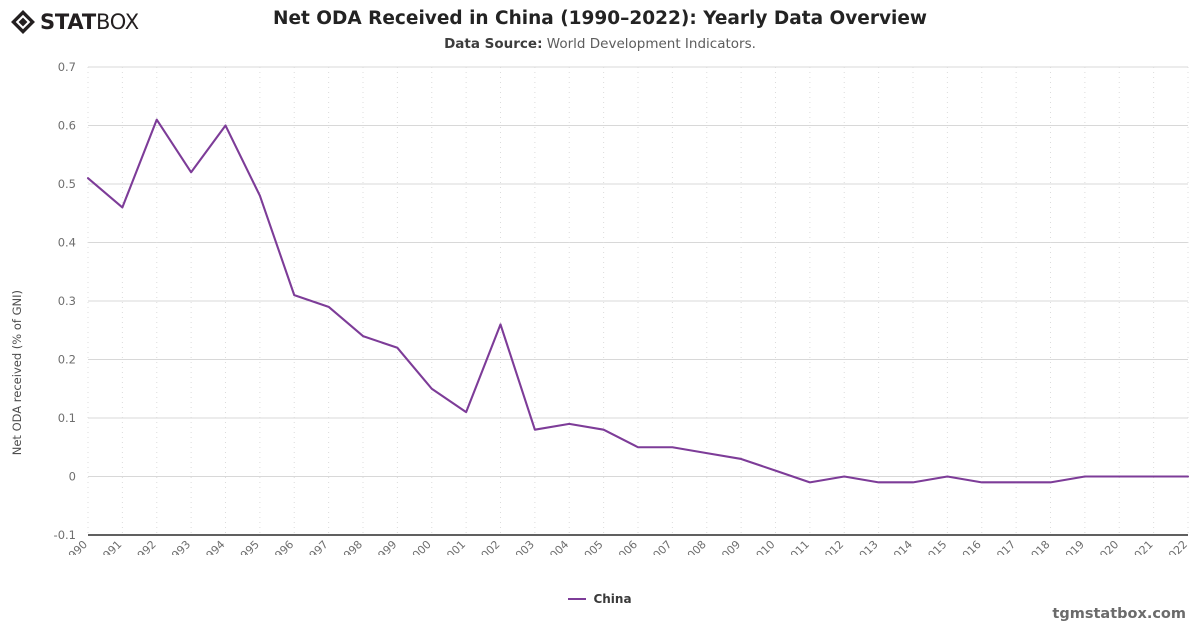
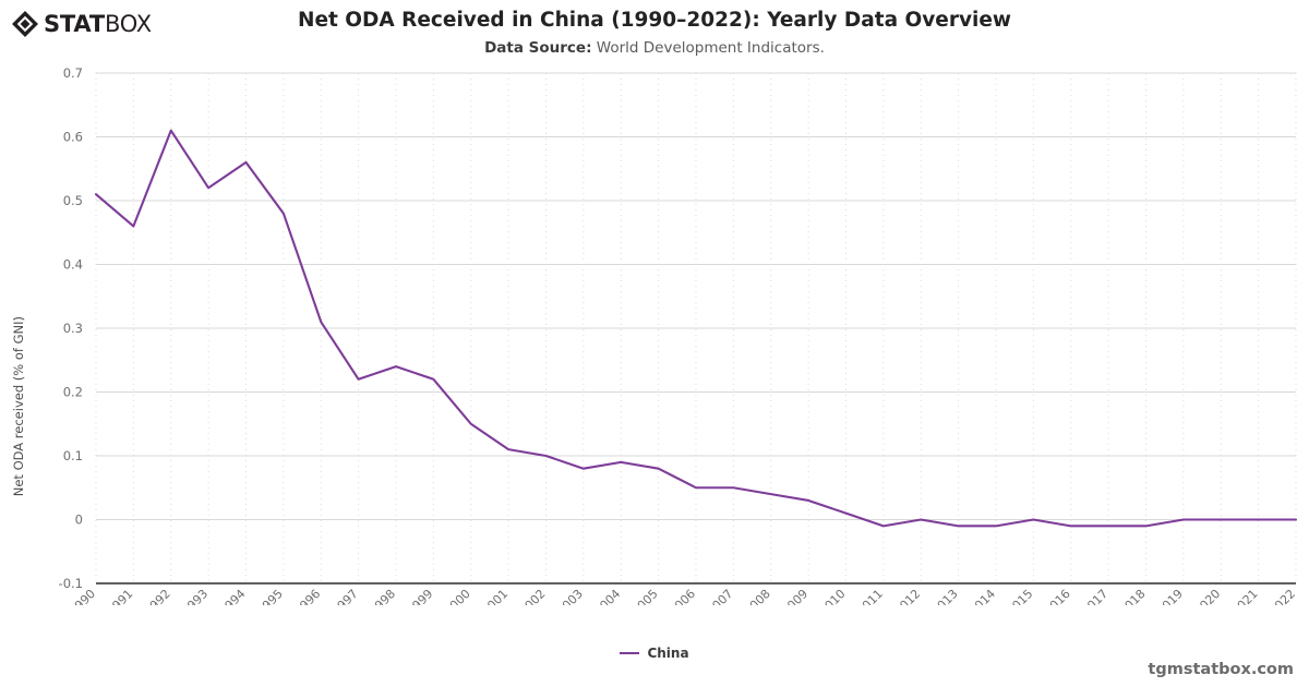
1994: 0.60 -> 0.56
1997: 0.29 -> 0.22
2002: 0.26 -> 0.10
